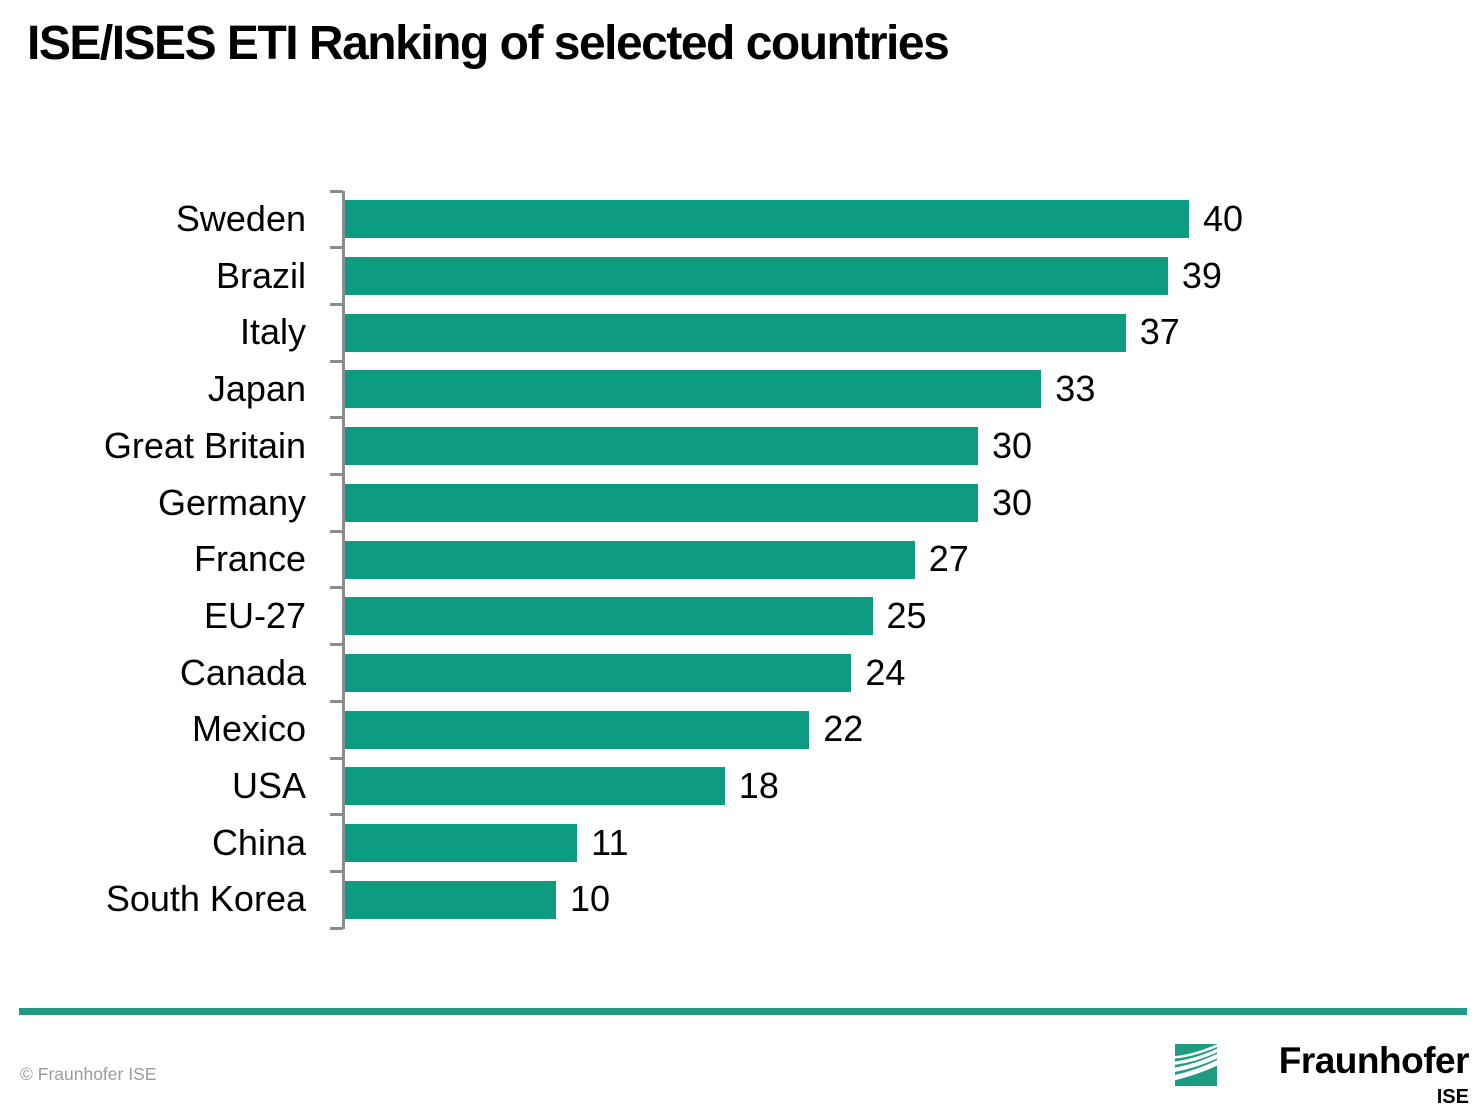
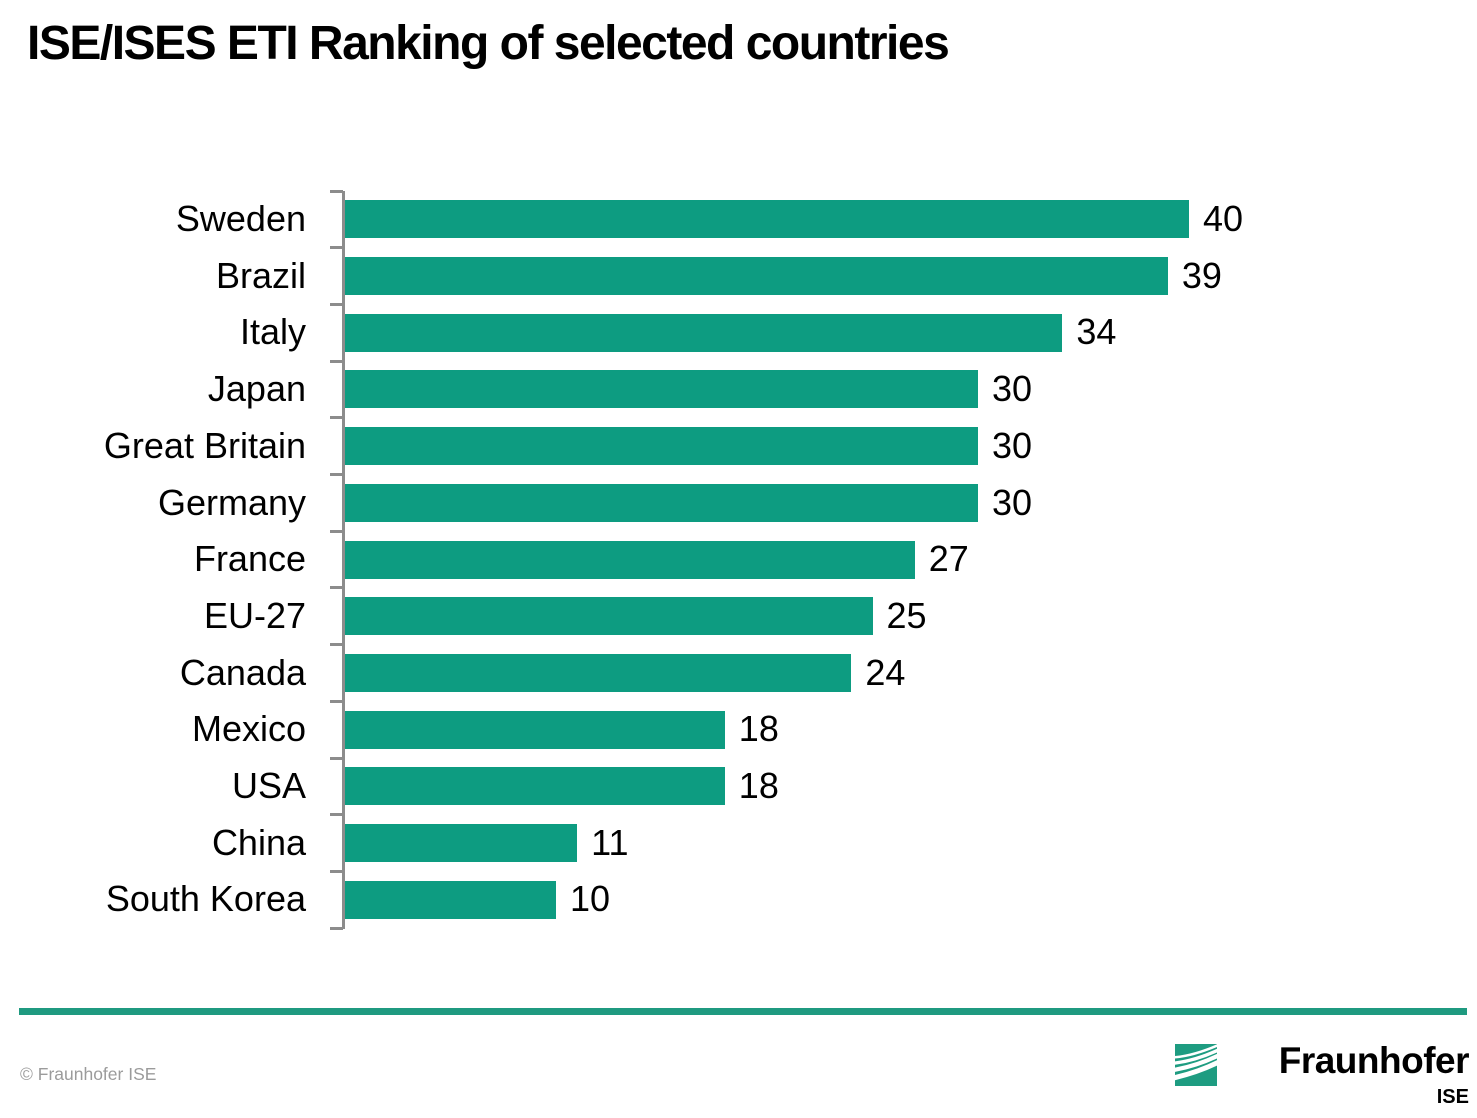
Italy: 37 -> 34
Japan: 33 -> 30
Mexico: 22 -> 18
